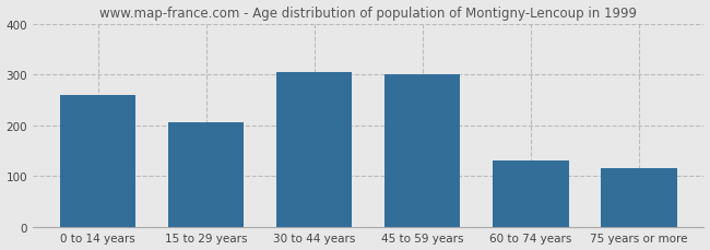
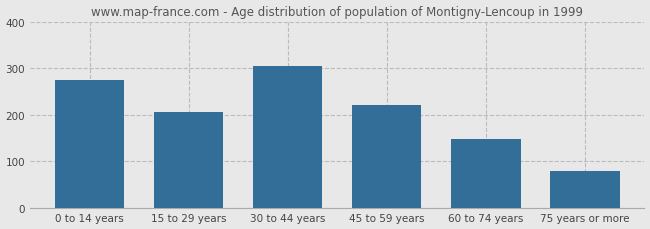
0 to 14 years: 260 -> 275
45 to 59 years: 300 -> 221
60 to 74 years: 130 -> 148
75 years or more: 115 -> 80
